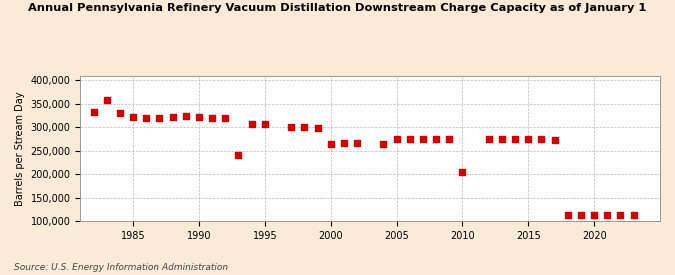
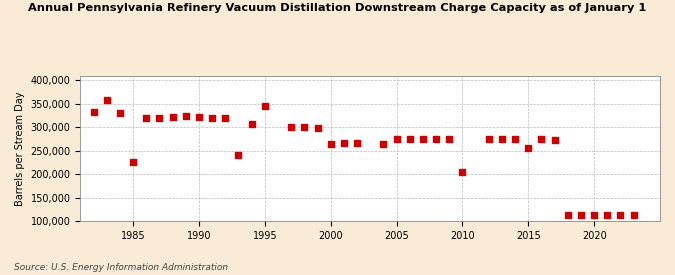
1985: 322,000 -> 225,000
1995: 308,000 -> 345,000
2015: 275,000 -> 255,000
